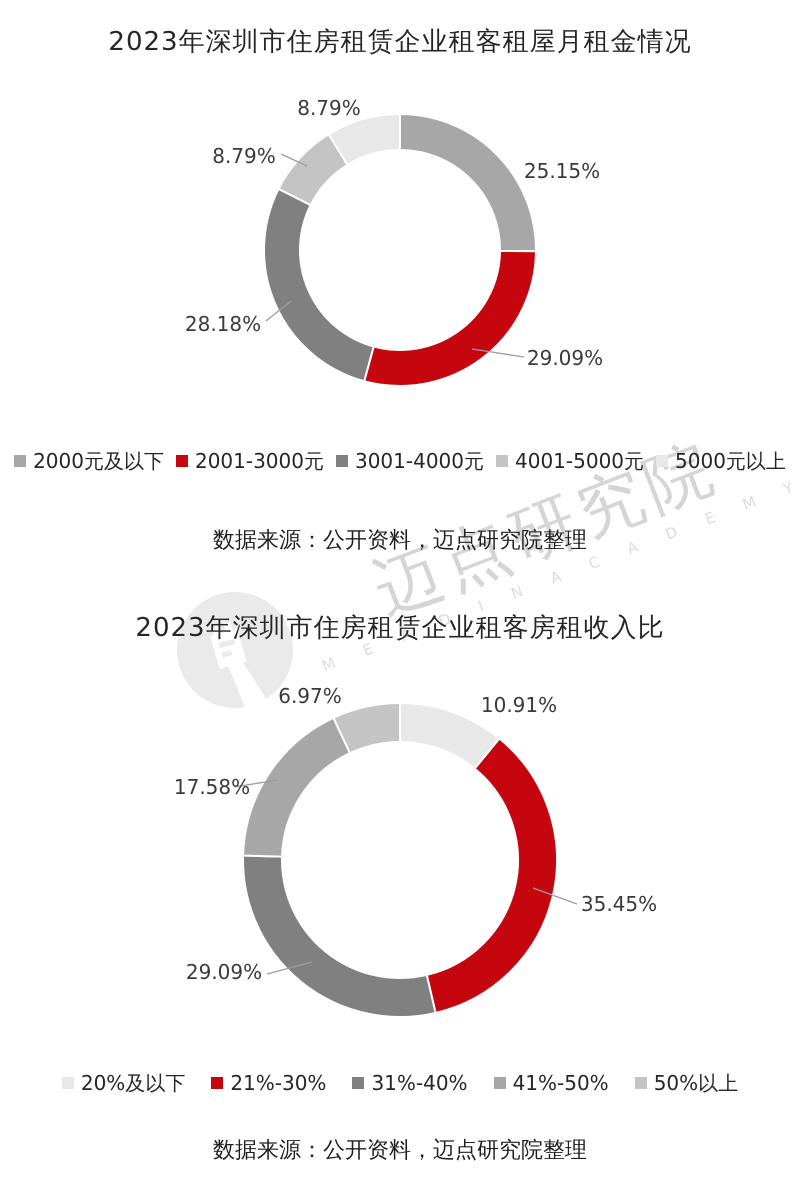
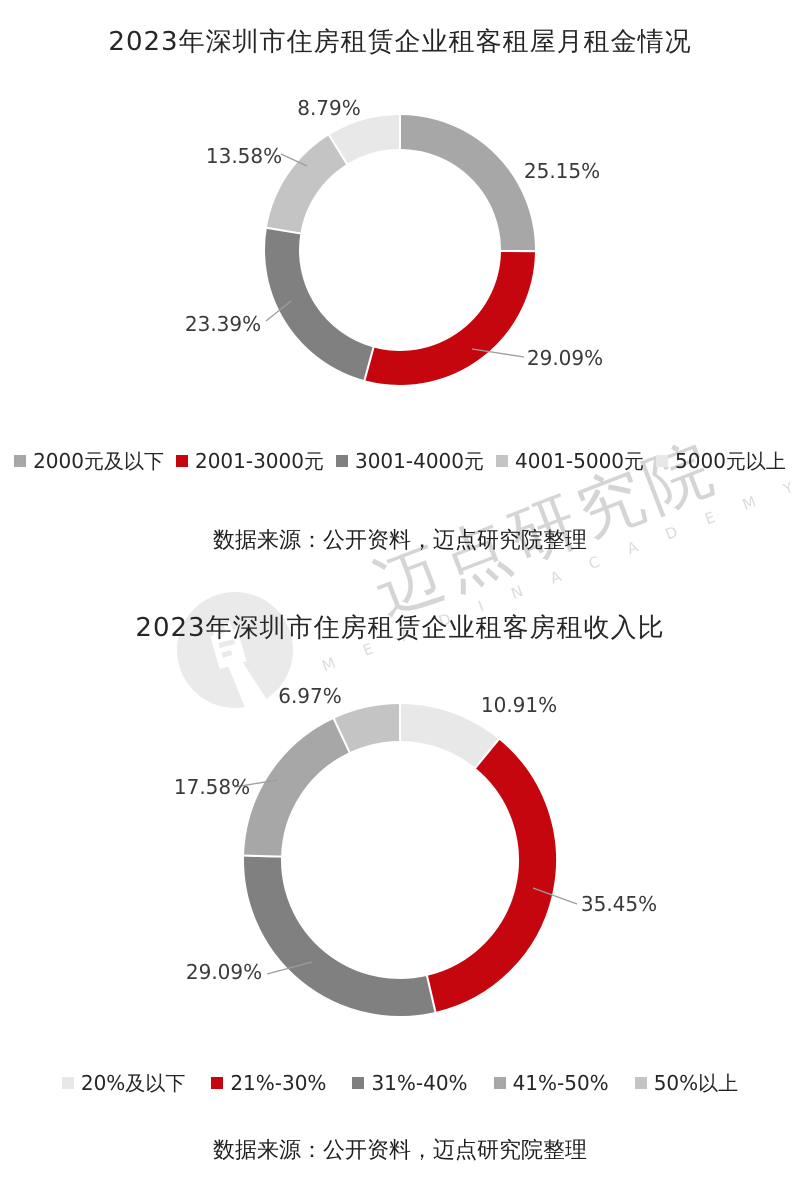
2023年深圳市住房租赁企业租客租屋月租金情况/3001-4000元: 28.18% -> 23.39%
2023年深圳市住房租赁企业租客租屋月租金情况/4001-5000元: 8.79% -> 13.58%
